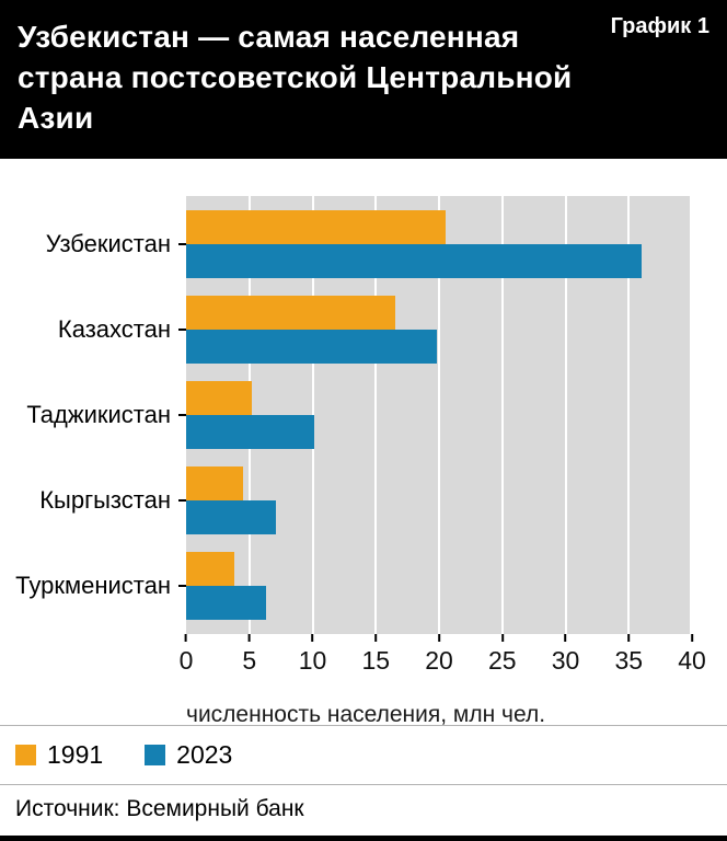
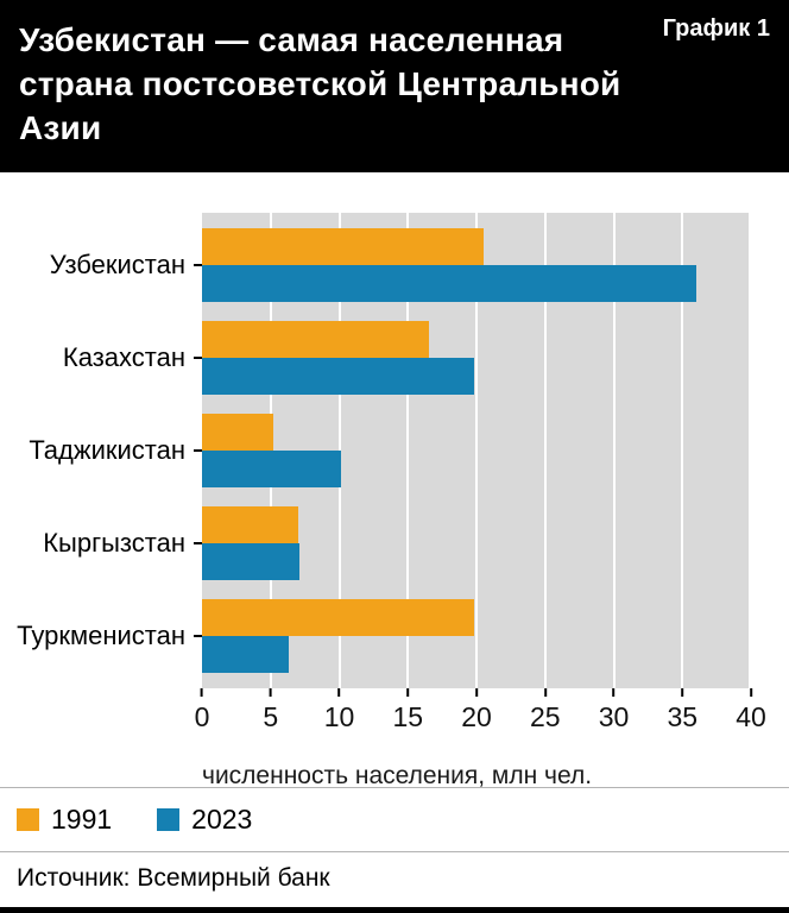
1991/Кыргызстан: 4.5 -> 7.0
1991/Туркменистан: 3.8 -> 19.8
